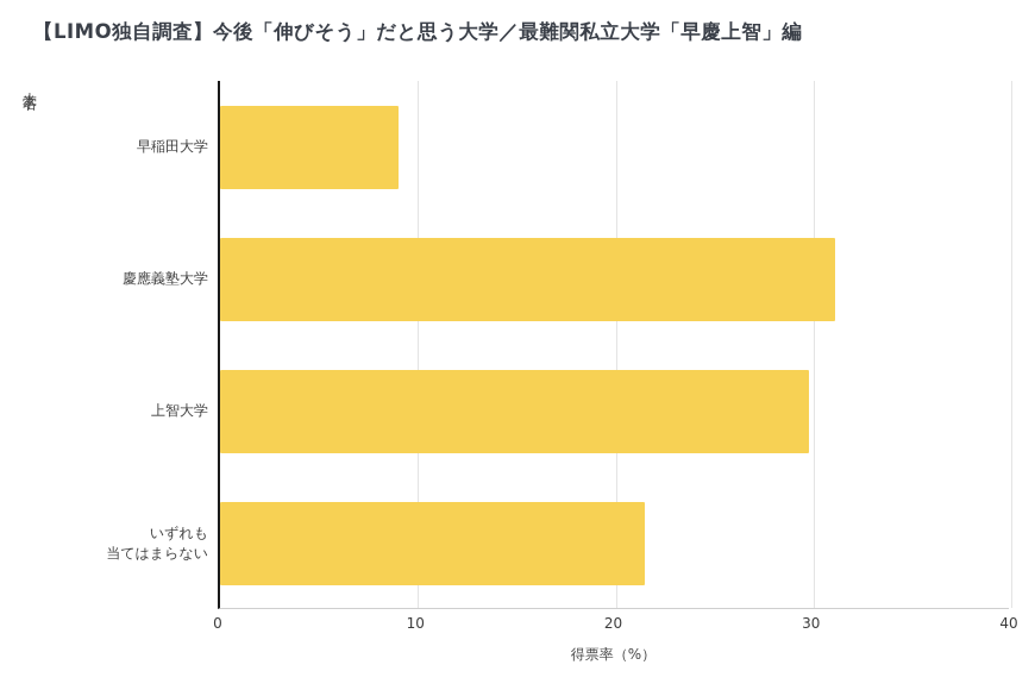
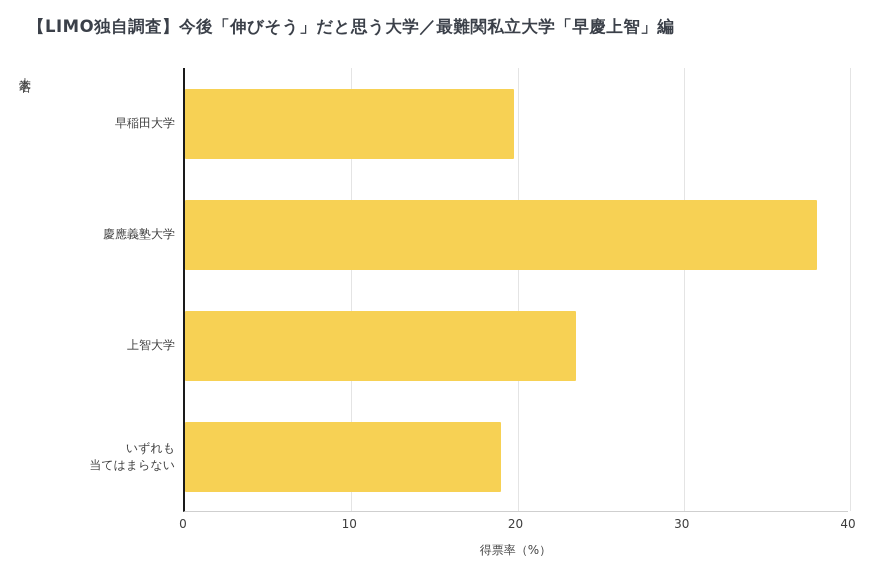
早稲田大学: 9.0 -> 19.8
慶應義塾大学: 31.1 -> 38.0
上智大学: 29.8 -> 23.5
いずれも 当てはまらない: 21.5 -> 19.0
